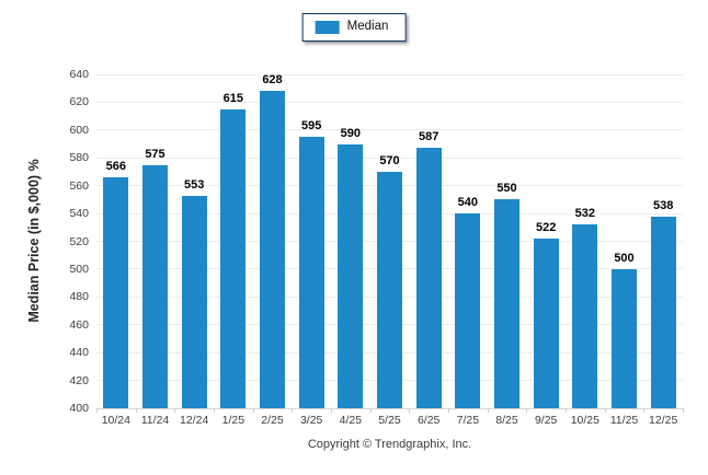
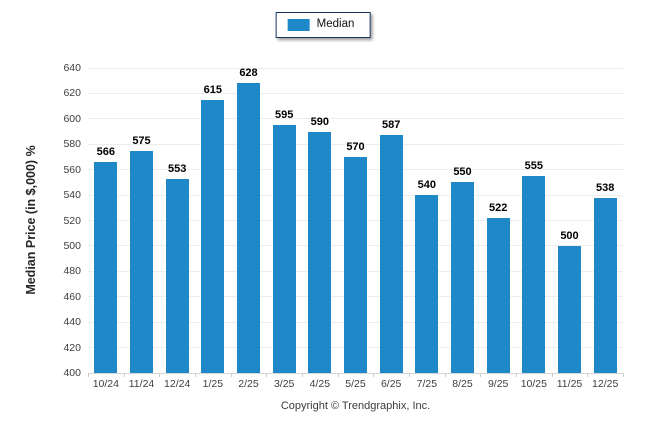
10/25: 532 -> 555
